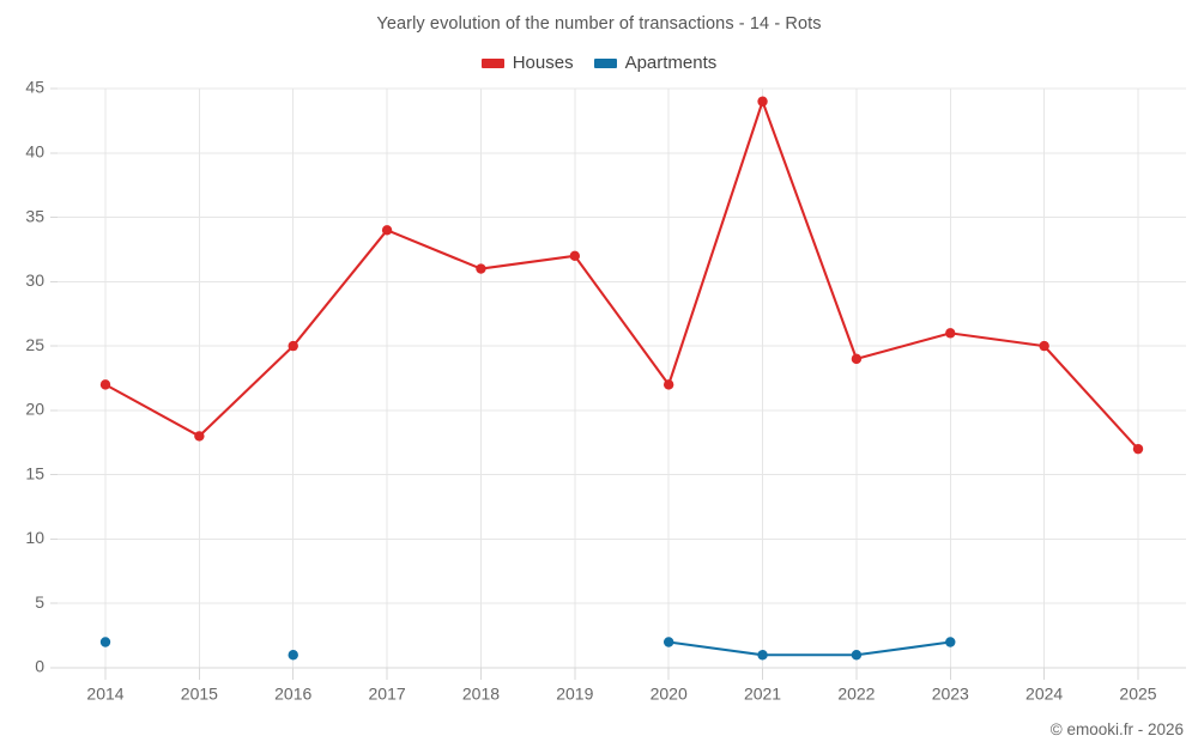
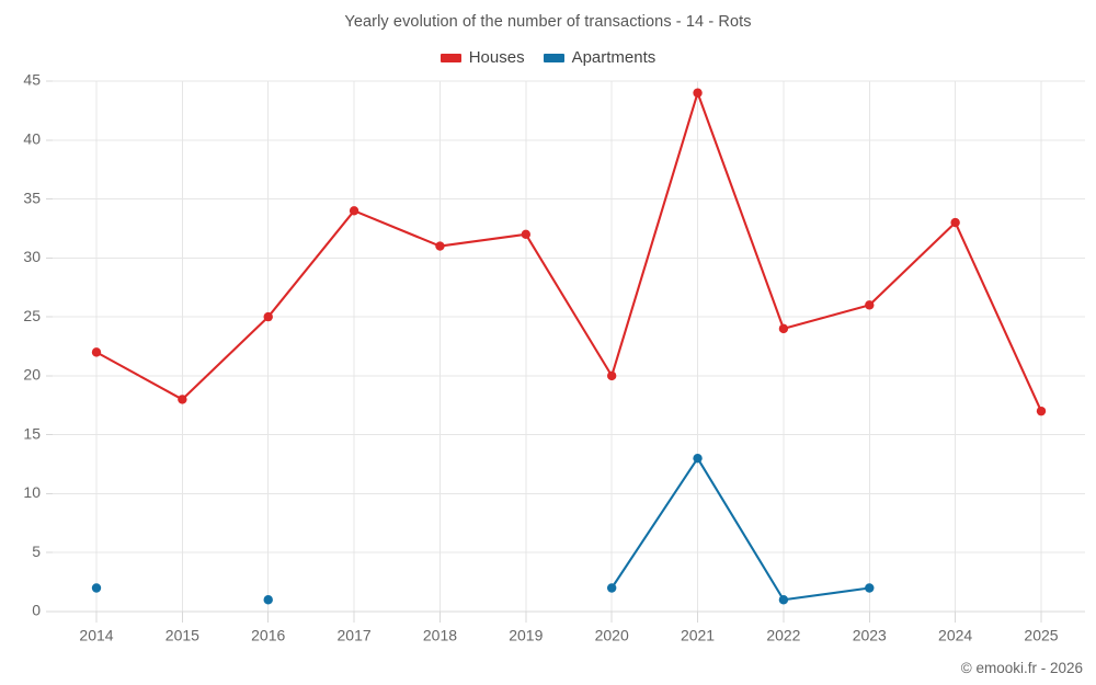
Houses/2020: 22 -> 20
Apartments/2021: 1 -> 13
Houses/2024: 25 -> 33
